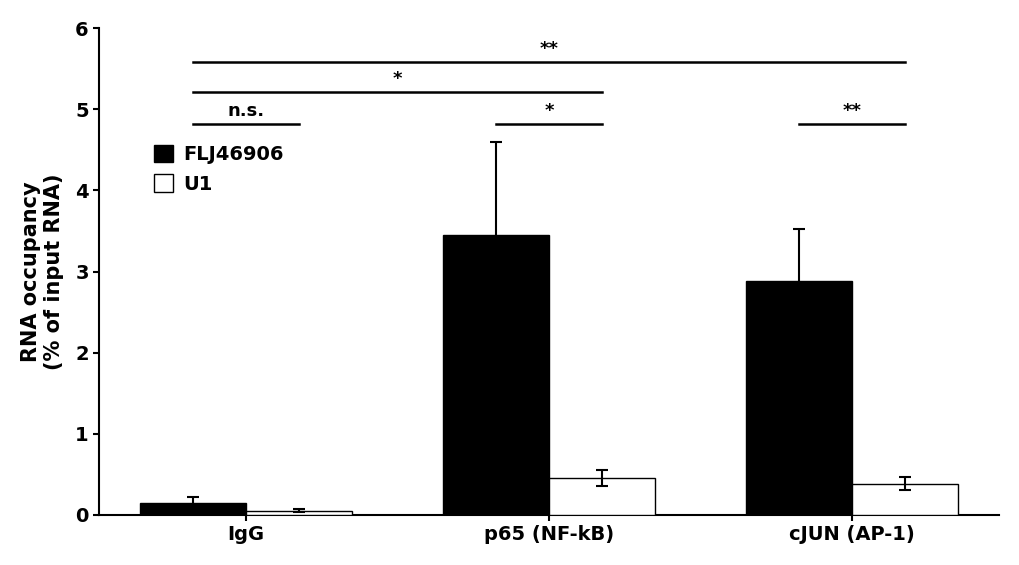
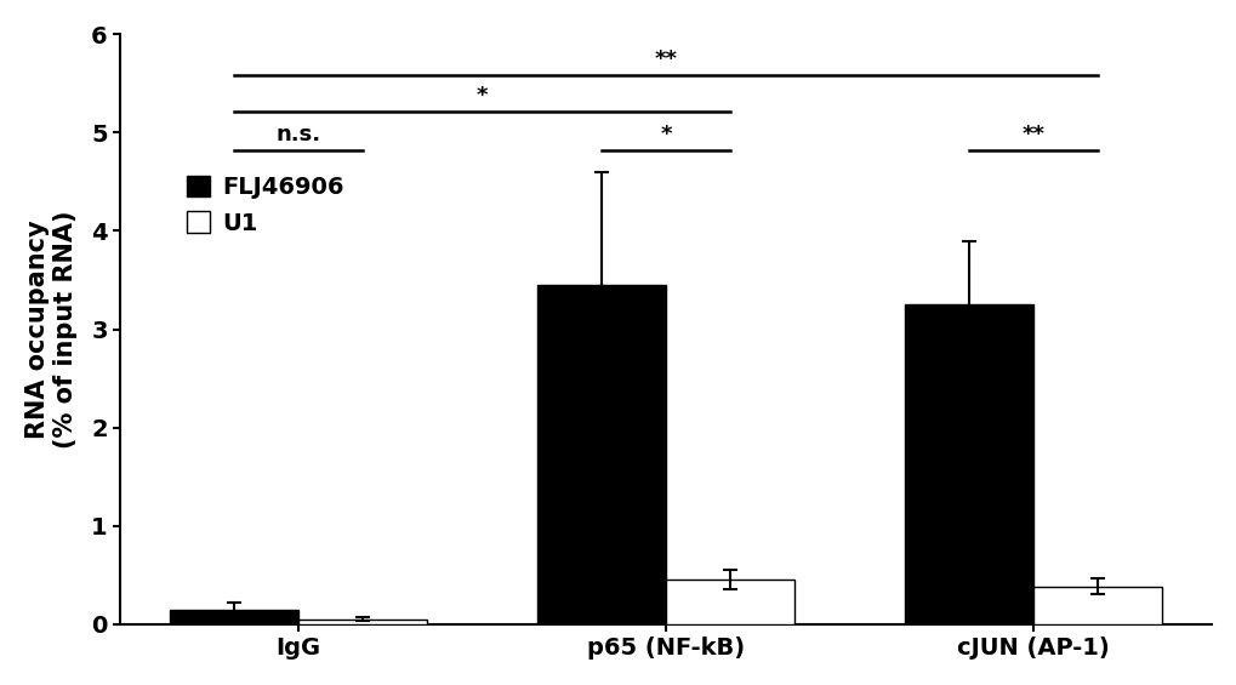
FLJ46906/cJUN (AP-1): 2.88 -> 3.25
